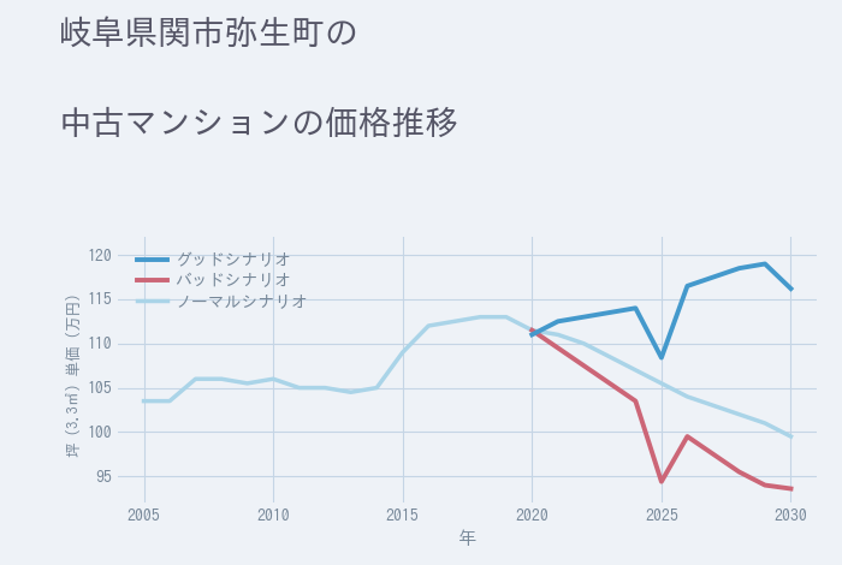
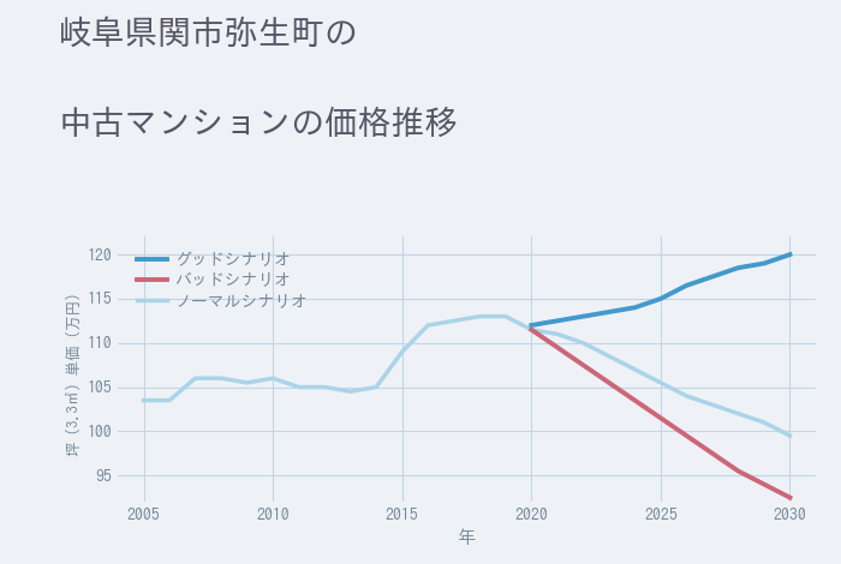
グッドシナリオ/2020: 111.0 -> 112.0
グッドシナリオ/2025: 108.4 -> 115.0
バッドシナリオ/2025: 94.4 -> 101.5
グッドシナリオ/2030: 116.2 -> 120.0
バッドシナリオ/2030: 93.6 -> 92.5
